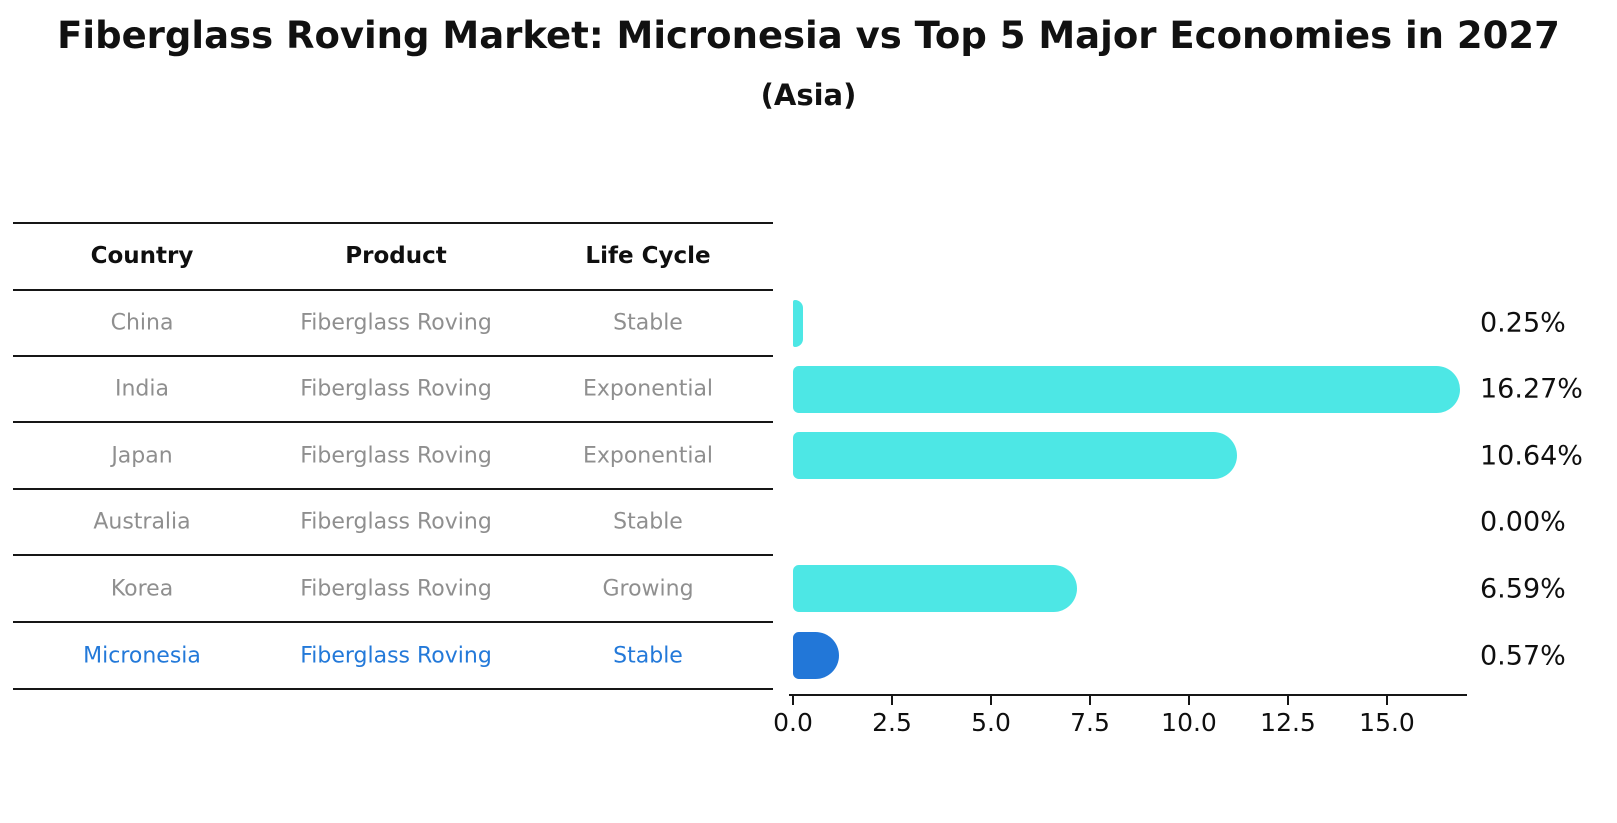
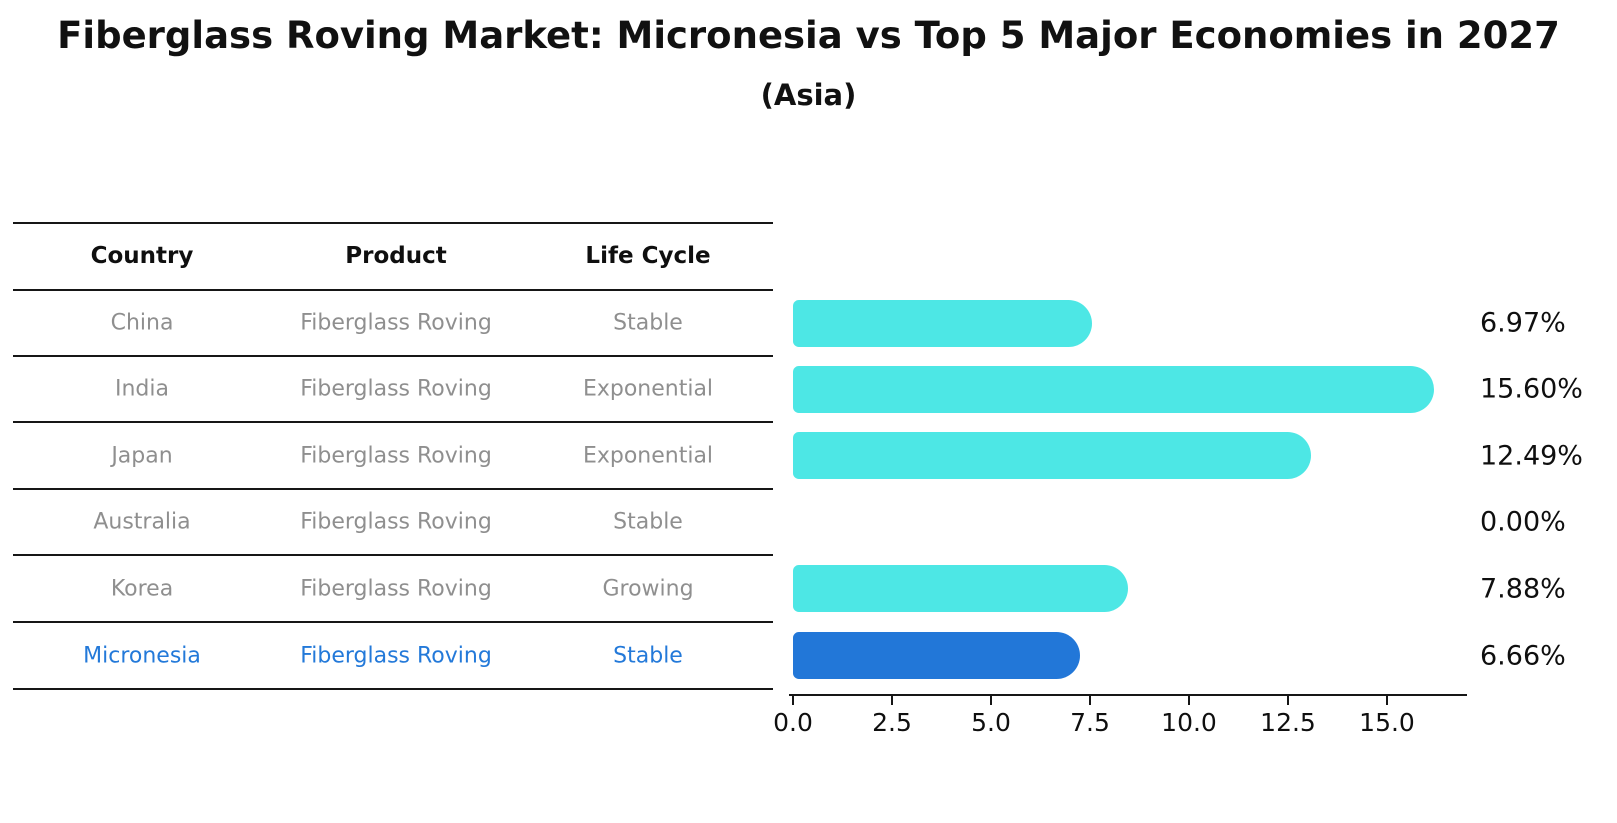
China: 0.25% -> 6.97%
India: 16.27% -> 15.60%
Japan: 10.64% -> 12.49%
Korea: 6.59% -> 7.88%
Micronesia: 0.57% -> 6.66%
